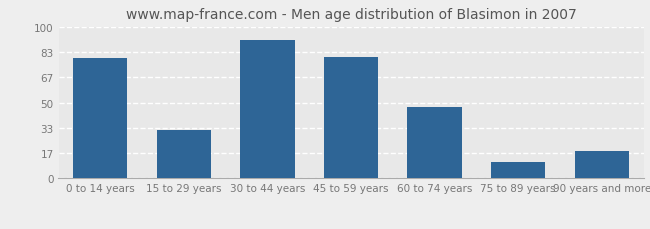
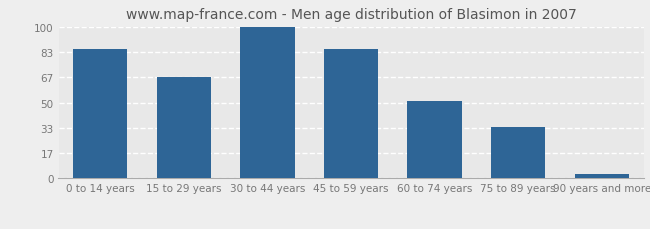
0 to 14 years: 79 -> 85
15 to 29 years: 32 -> 67
30 to 44 years: 91 -> 100
45 to 59 years: 80 -> 85
60 to 74 years: 47 -> 51
75 to 89 years: 11 -> 34
90 years and more: 18 -> 3
